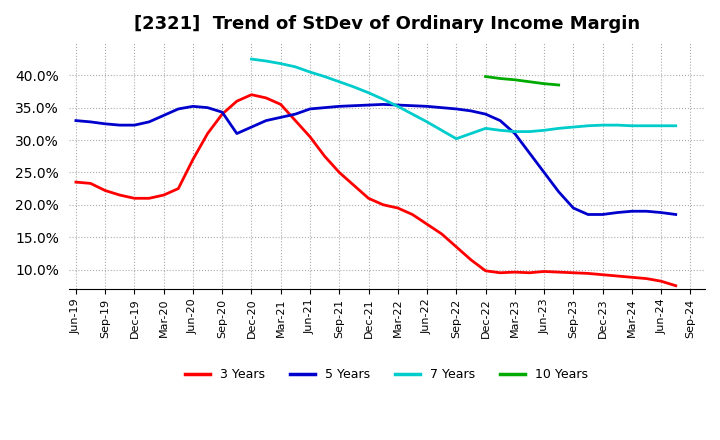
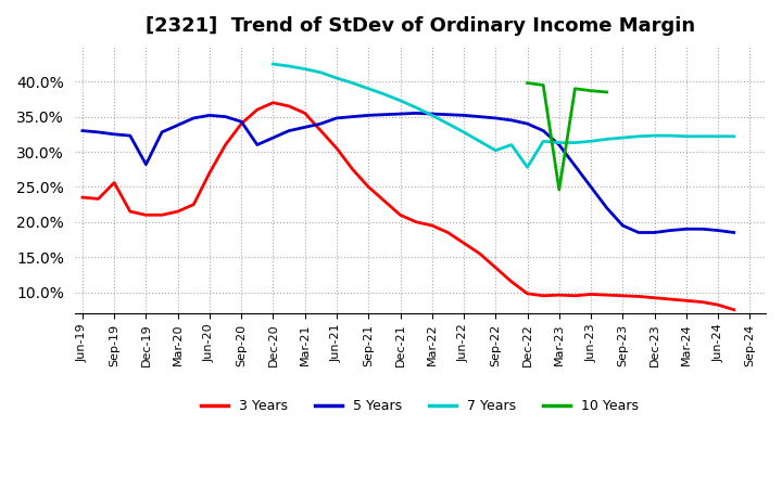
3 Years/Sep-19: 22.2% -> 25.6%
5 Years/Dec-19: 32.3% -> 28.2%
7 Years/Dec-22: 31.8% -> 27.8%
10 Years/Mar-23: 39.3% -> 24.6%
